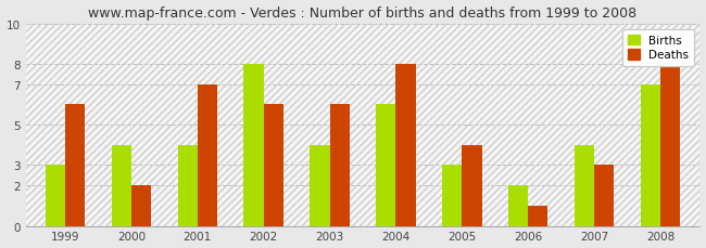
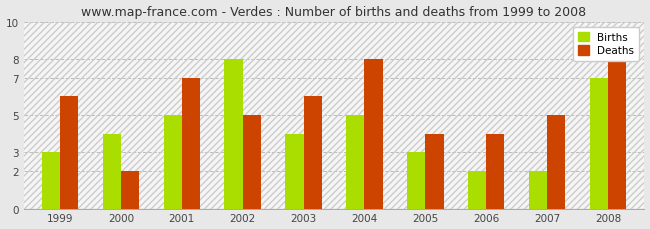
Births/2001: 4 -> 5
Deaths/2002: 6.0 -> 5.0
Births/2004: 6 -> 5
Deaths/2006: 1.0 -> 4.0
Births/2007: 4 -> 2
Deaths/2007: 3.0 -> 5.0
